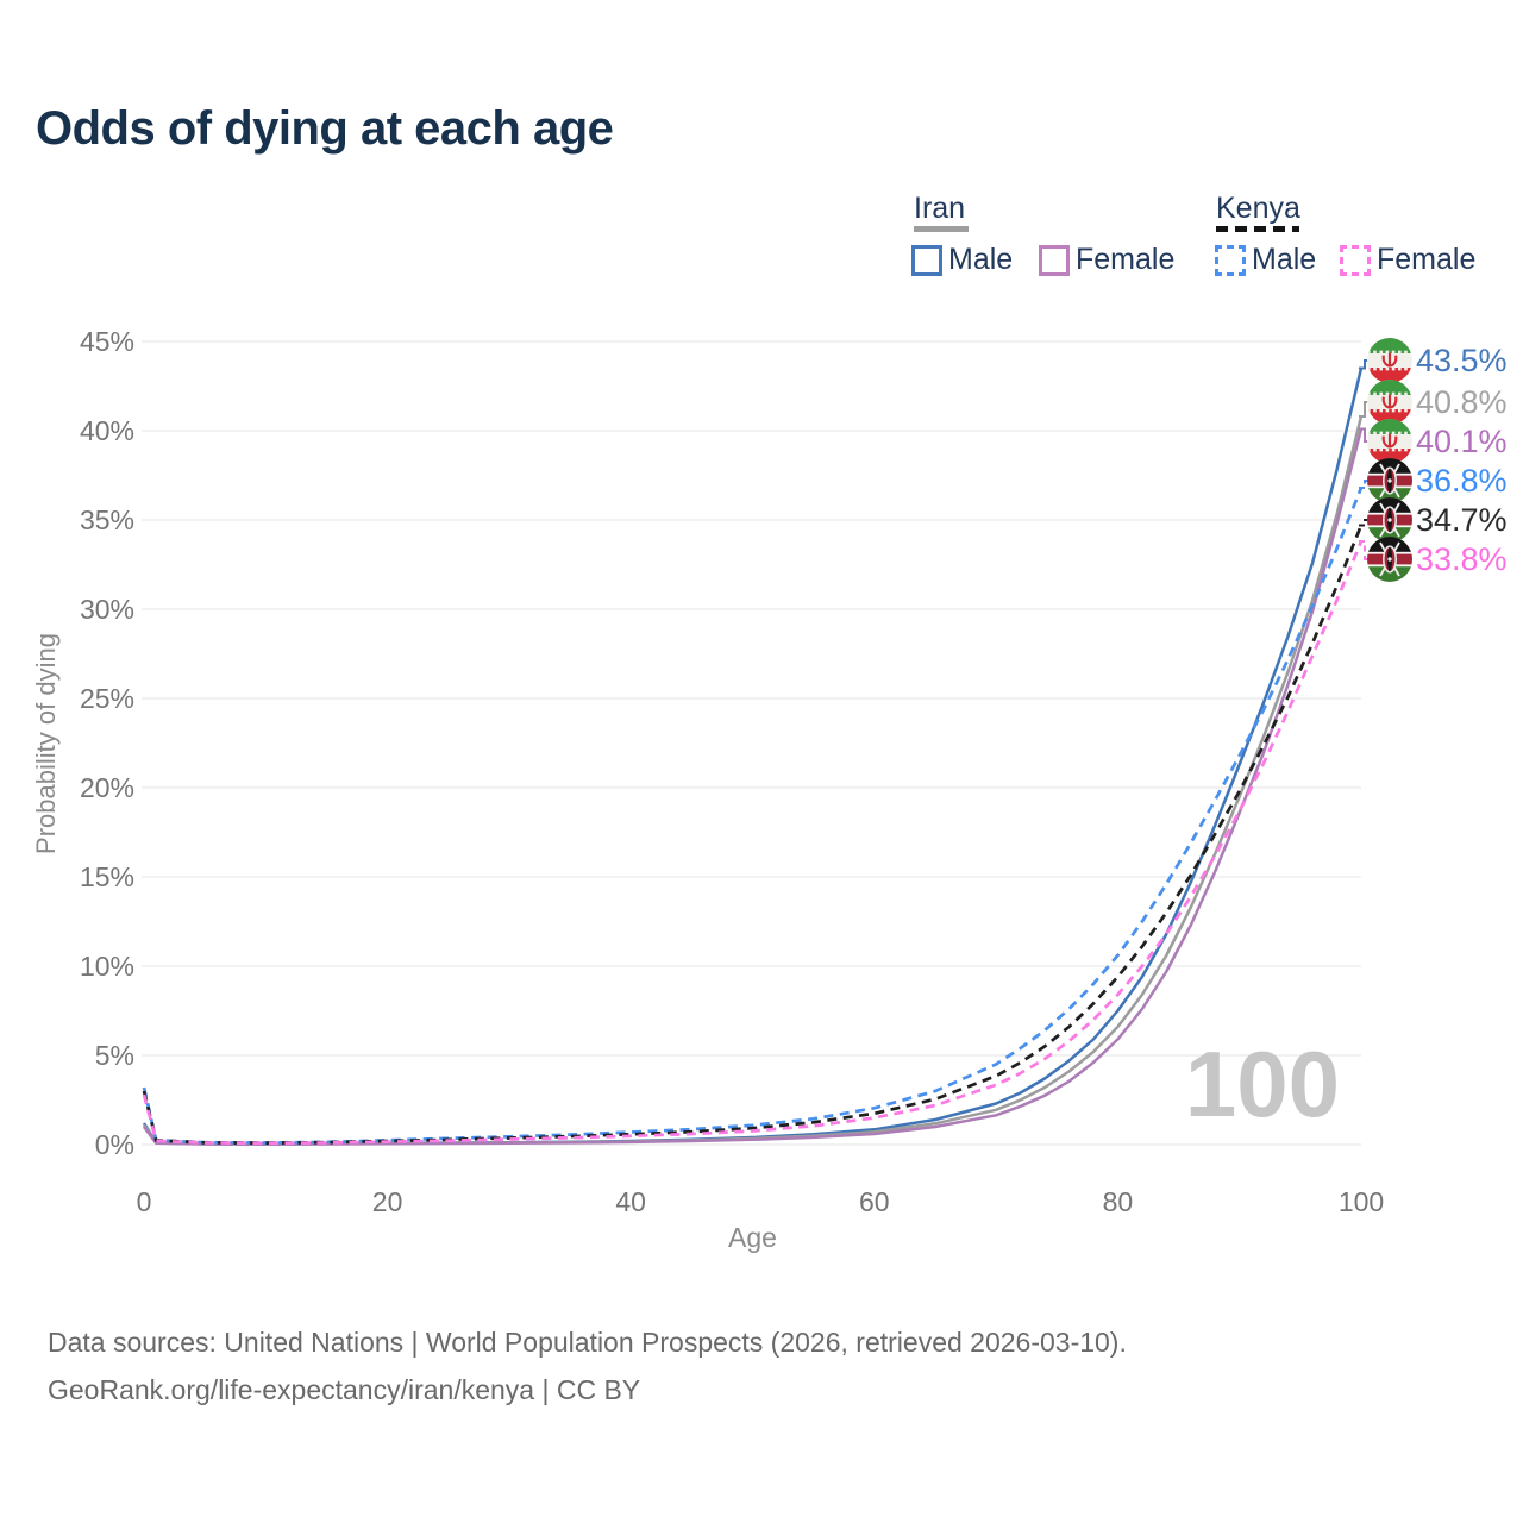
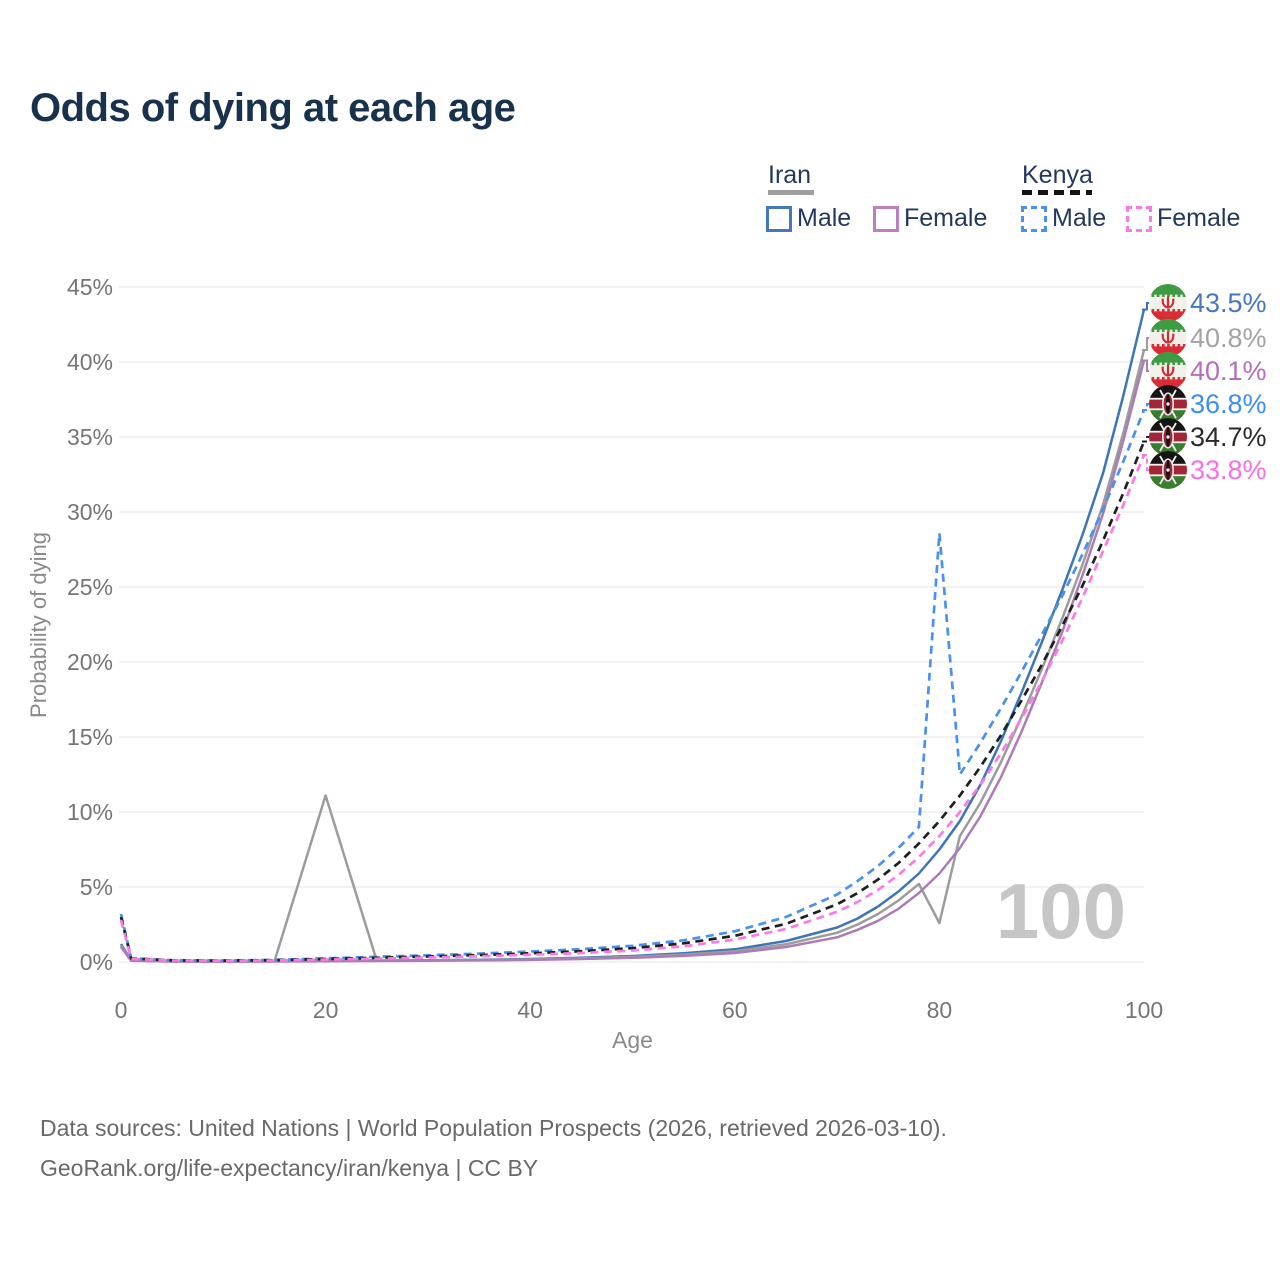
Iran/20: 0.1% -> 11.1%
Iran/80: 6.6% -> 2.6%
Kenya Male/80: 10.6% -> 28.6%
